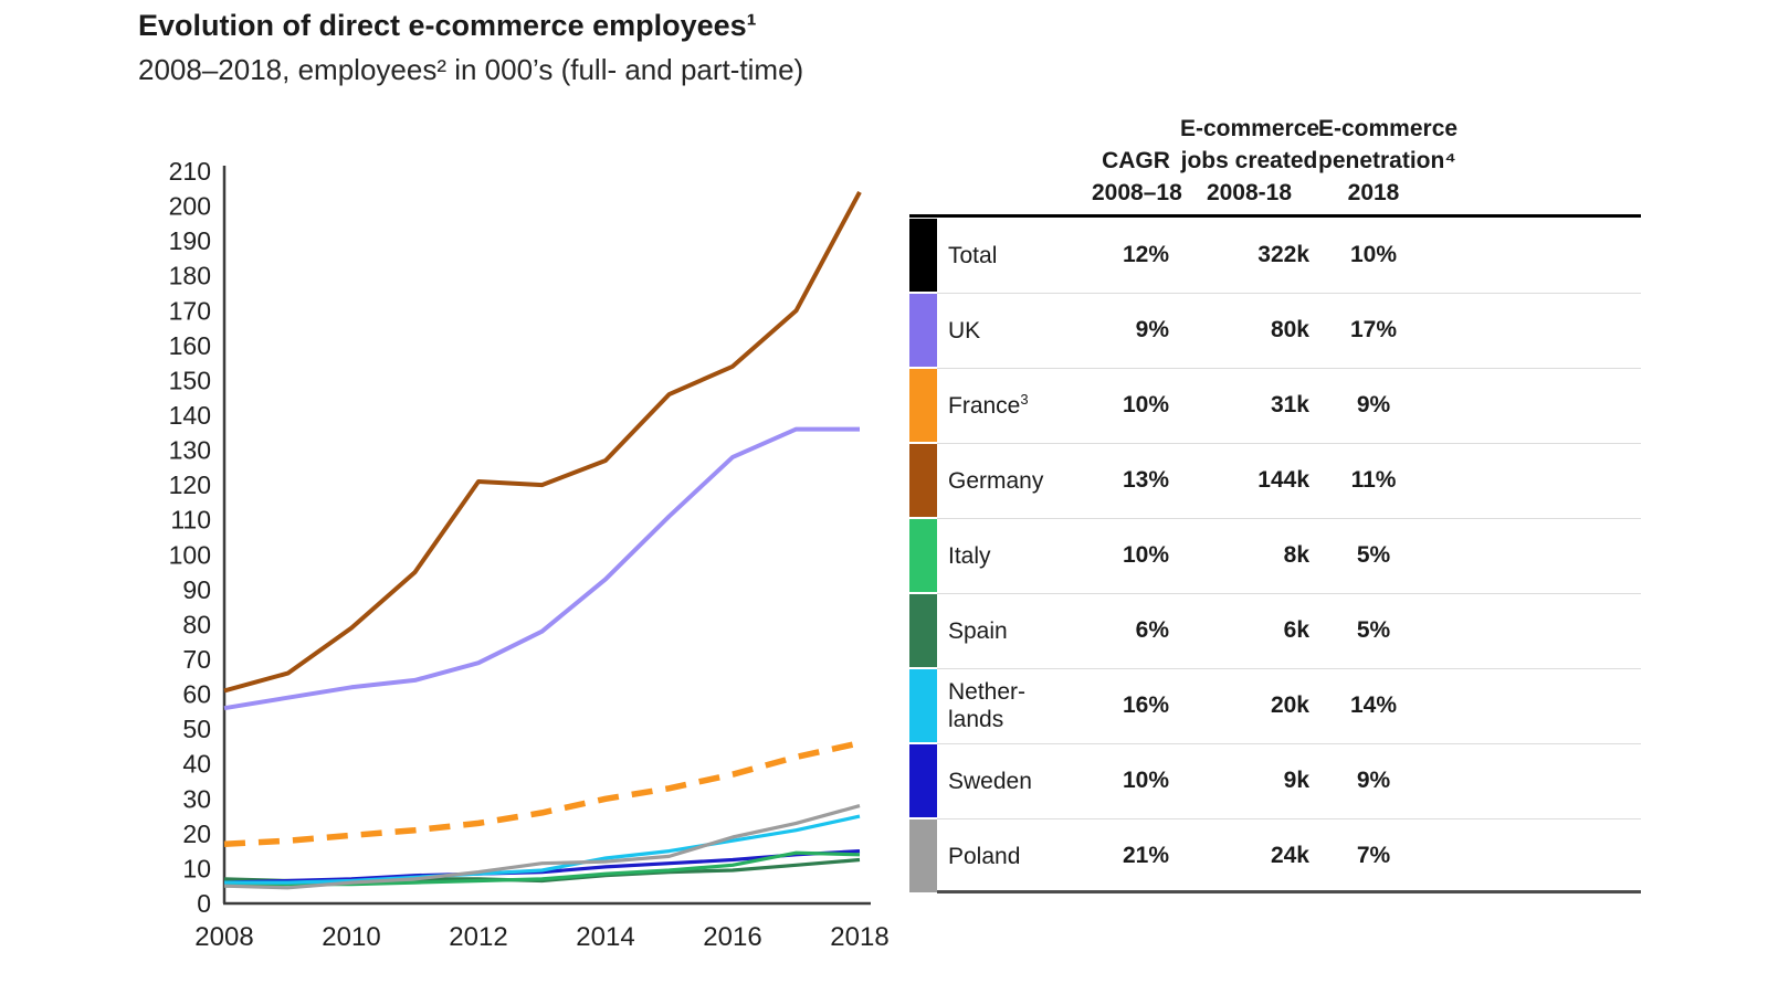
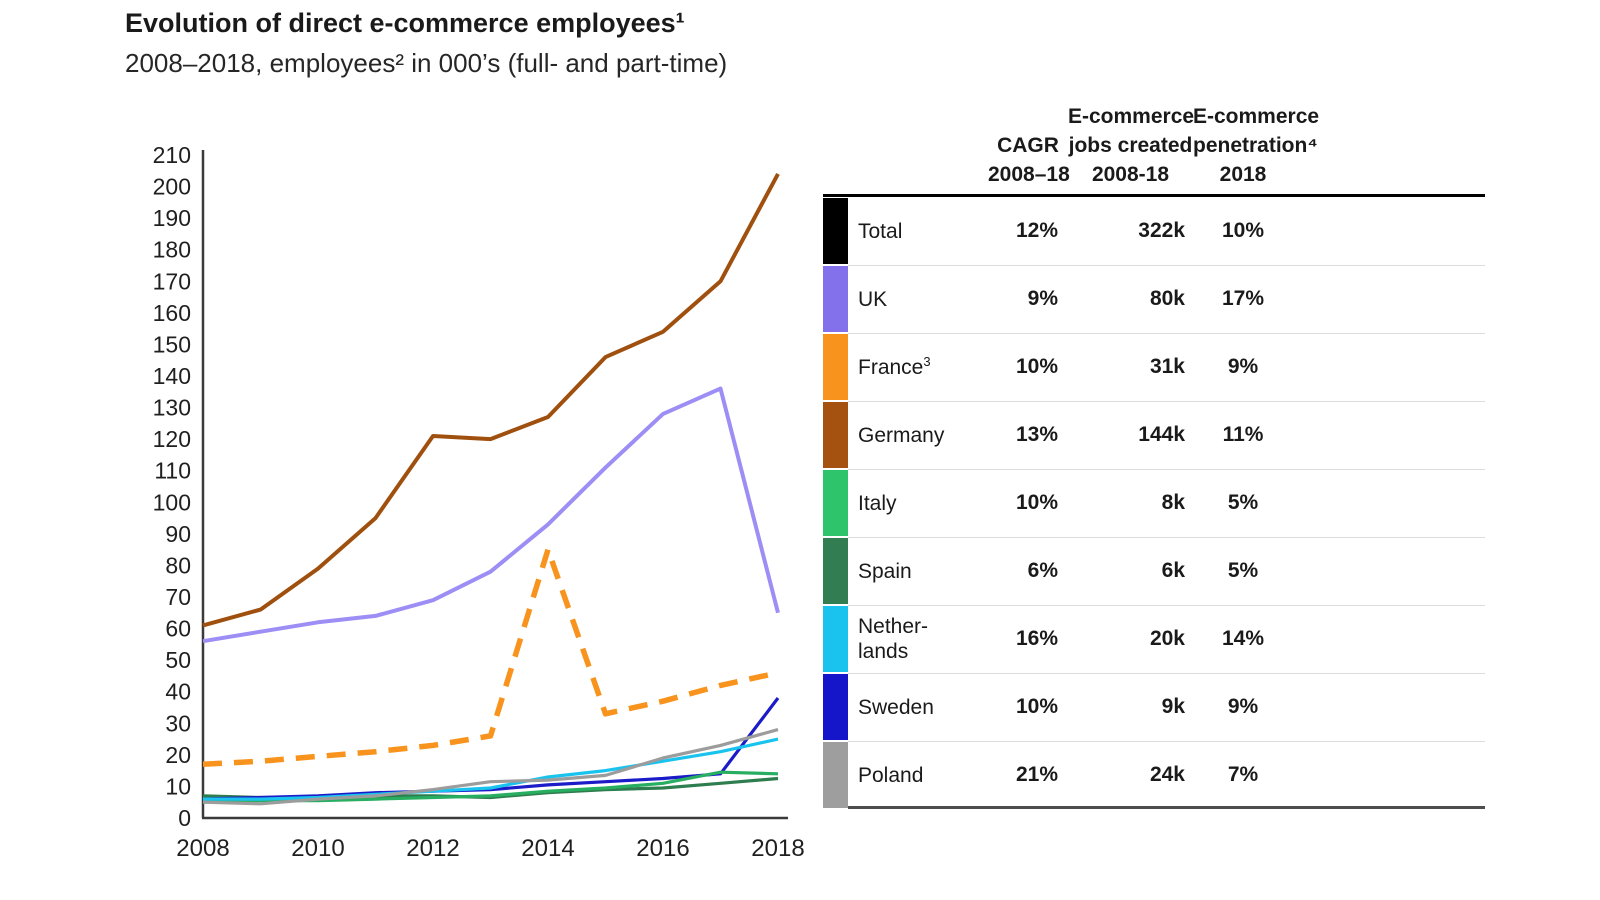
France/2014: 30 -> 85
Sweden/2018: 15 -> 38
UK/2018: 136 -> 65
